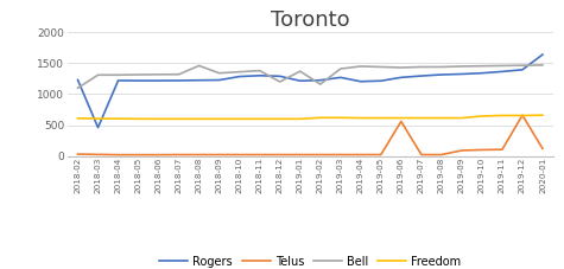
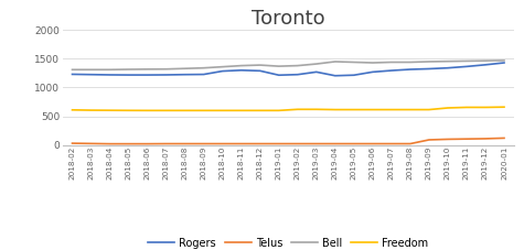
Bell/2018-02: 1100 -> 1310
Rogers/2018-03: 460 -> 1220
Bell/2018-08: 1460 -> 1330
Bell/2018-12: 1200 -> 1390
Bell/2019-02: 1160 -> 1380
Telus/2019-06: 560 -> 20
Telus/2019-12: 660 -> 110
Rogers/2020-01: 1640 -> 1430
